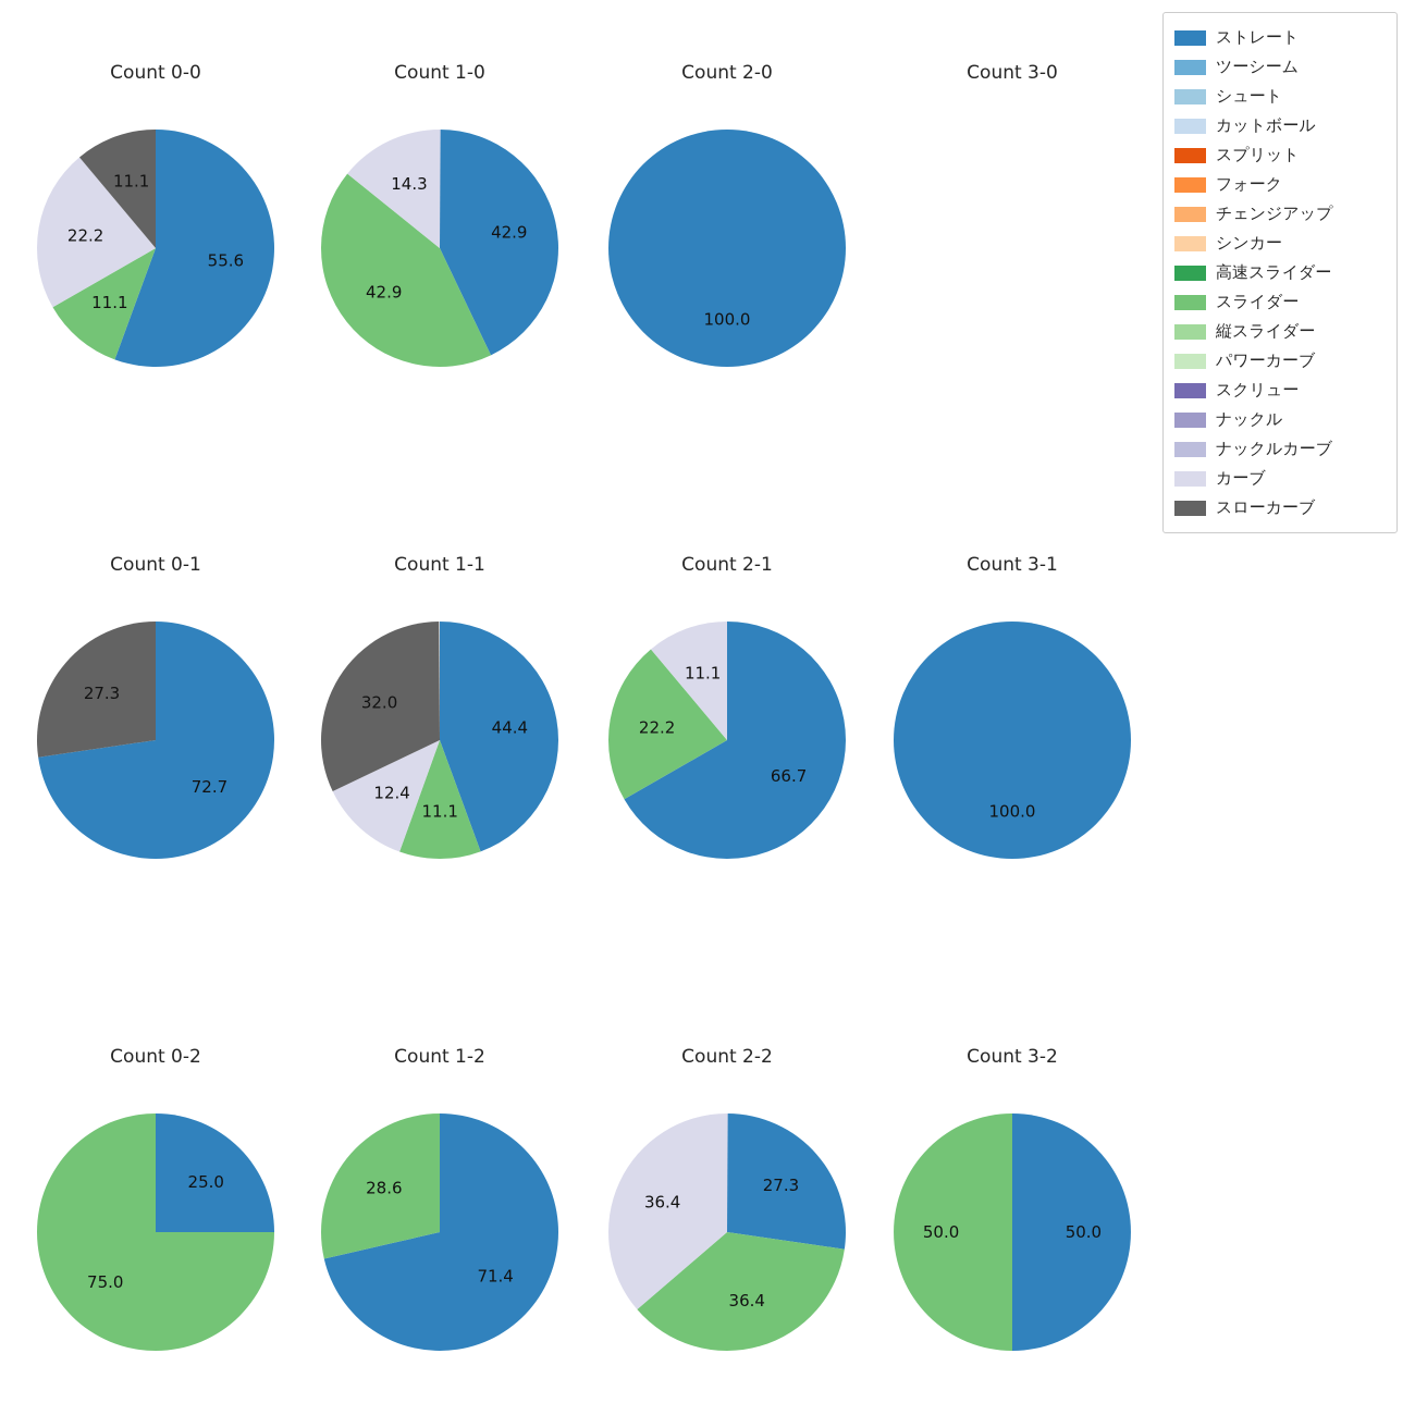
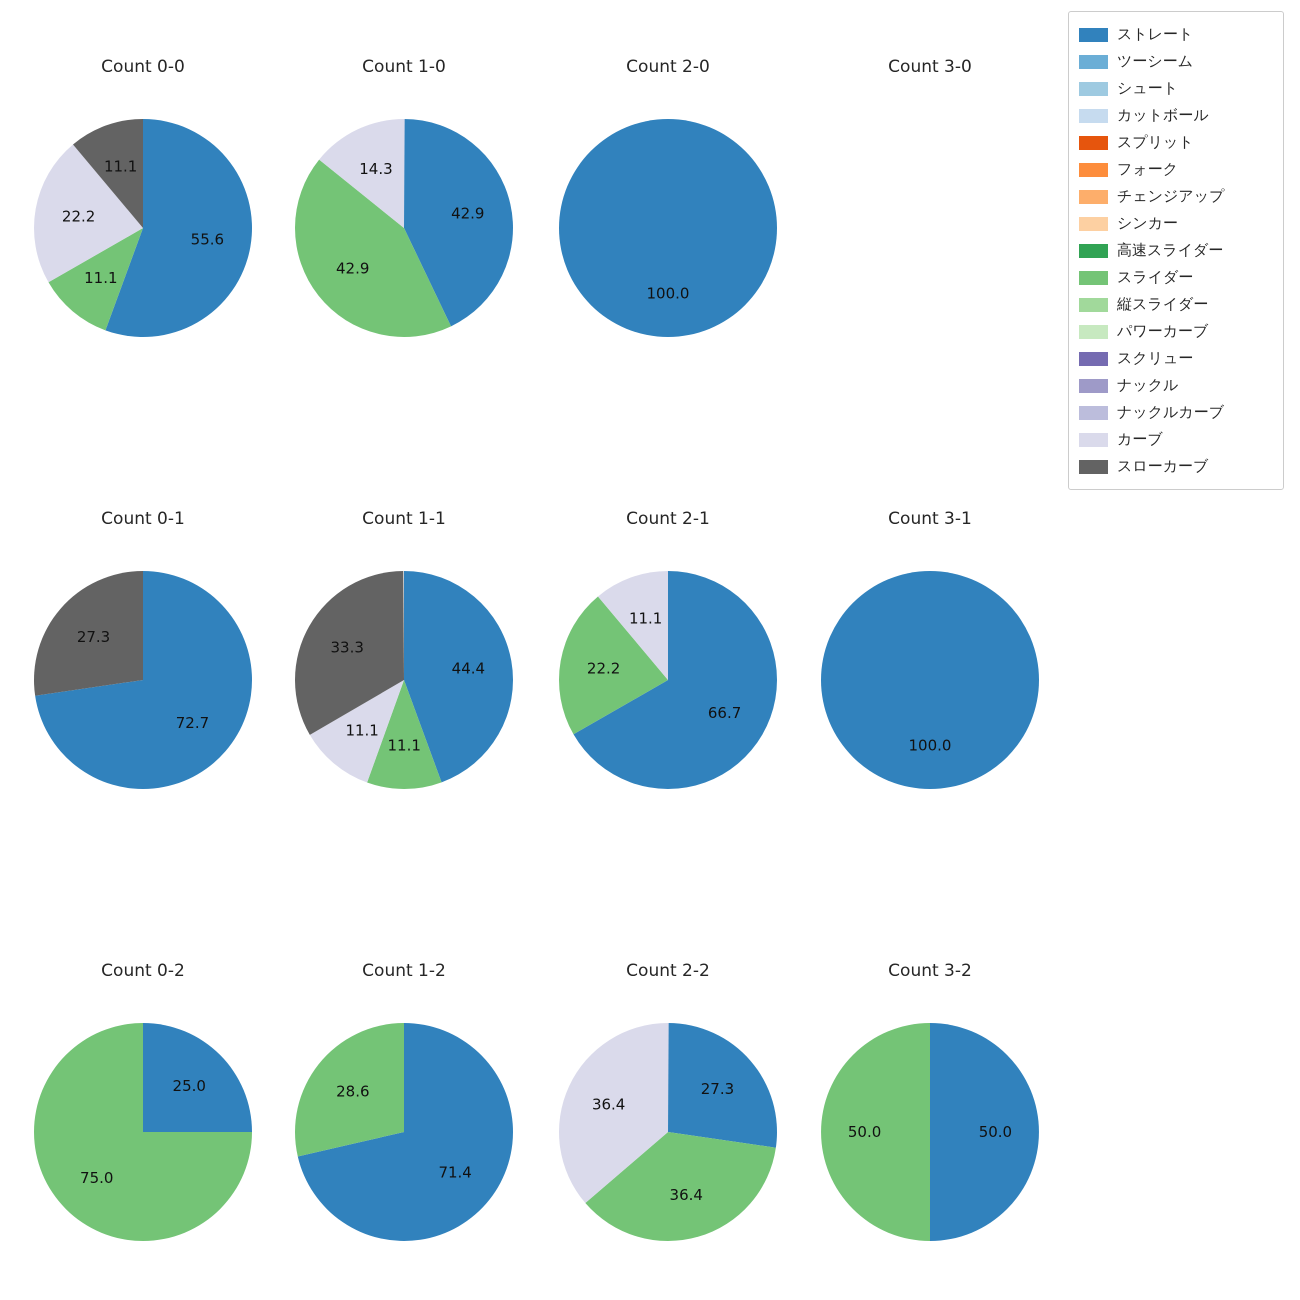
Count 1-1/カーブ: 12.4 -> 11.1
Count 1-1/スローカーブ: 32.0 -> 33.3
